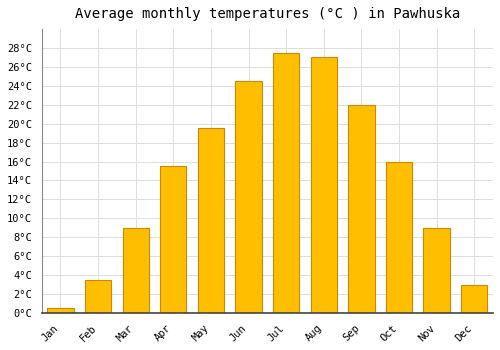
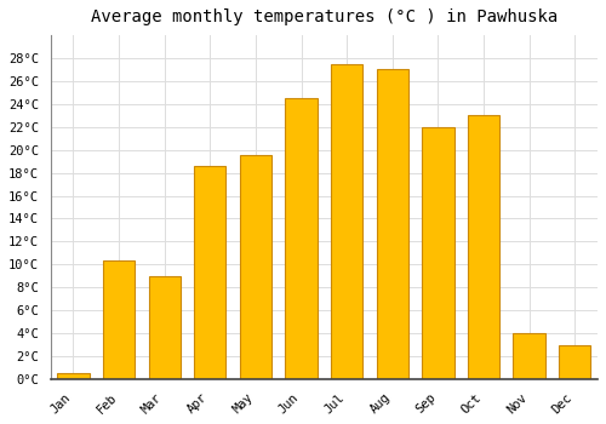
Feb: 3.5°C -> 10.4°C
Apr: 15.5°C -> 18.6°C
Oct: 16.0°C -> 23.0°C
Nov: 9.0°C -> 4.0°C
